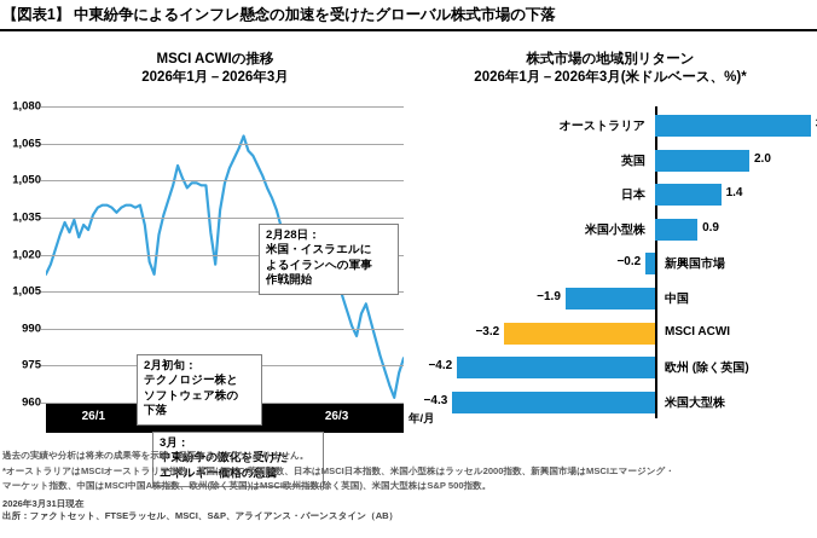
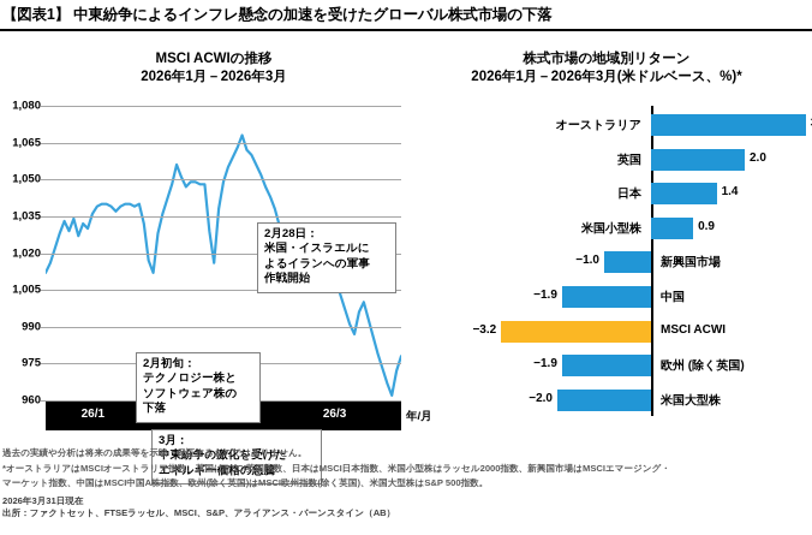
株式市場の地域別リターン/新興国市場: −0.2 -> −1.0
株式市場の地域別リターン/欧州 (除く英国): −4.2 -> −1.9
株式市場の地域別リターン/米国大型株: −4.3 -> −2.0
